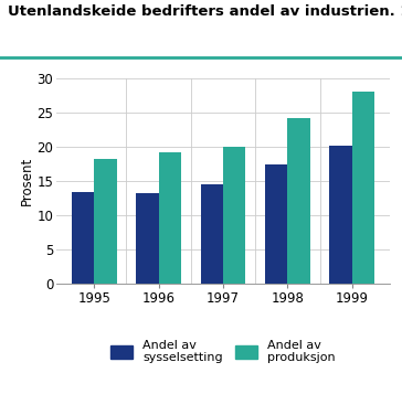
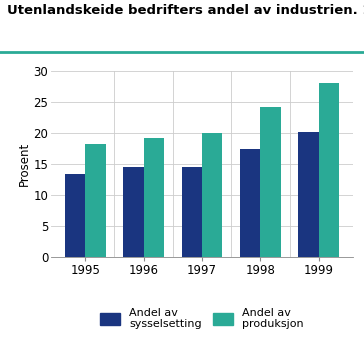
Andel av sysselsetting/1996: 13.2 -> 14.5
